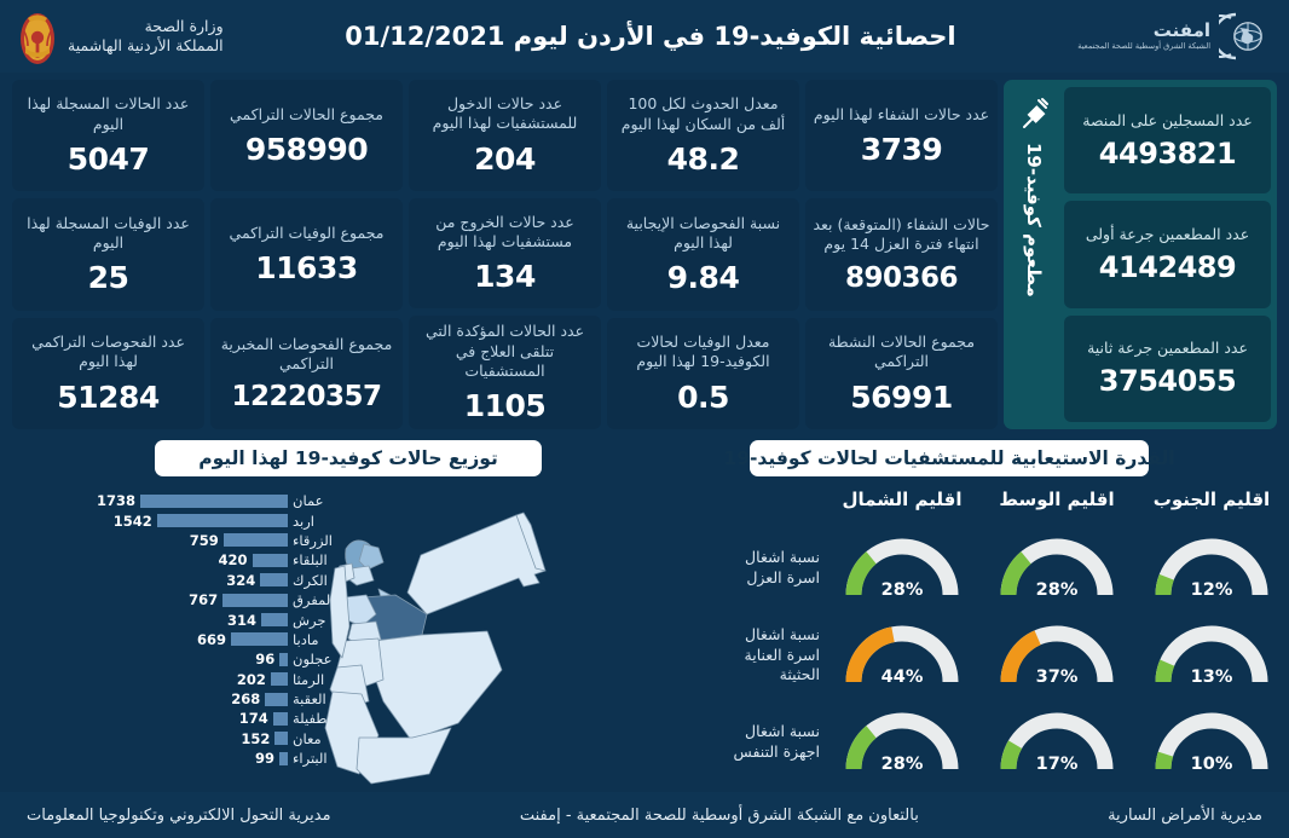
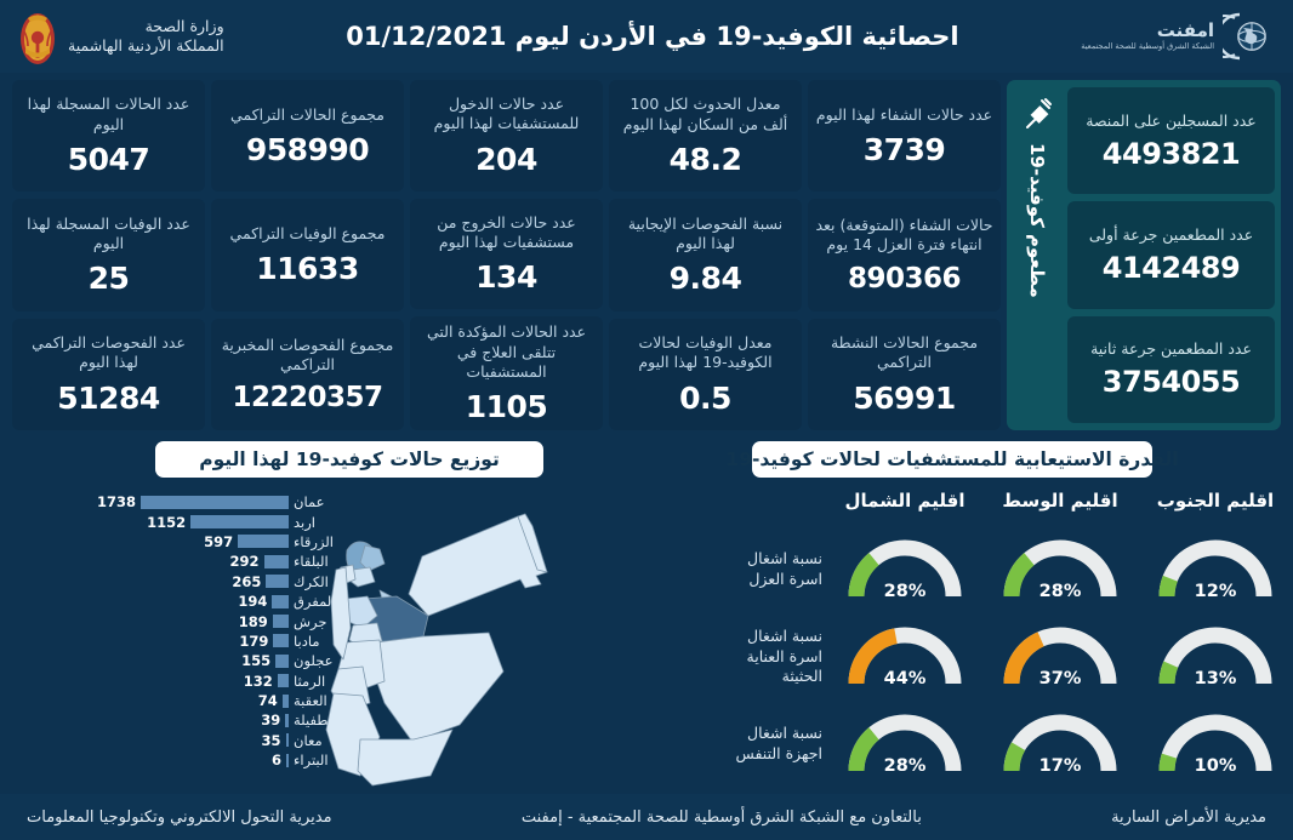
اربد: 1542 -> 1152
الزرقاء: 759 -> 597
البلقاء: 420 -> 292
الكرك: 324 -> 265
المفرق: 767 -> 194
جرش: 314 -> 189
مادبا: 669 -> 179
عجلون: 96 -> 155
الرمثا: 202 -> 132
العقبة: 268 -> 74
الطفيلة: 174 -> 39
معان: 152 -> 35
البتراء: 99 -> 6
